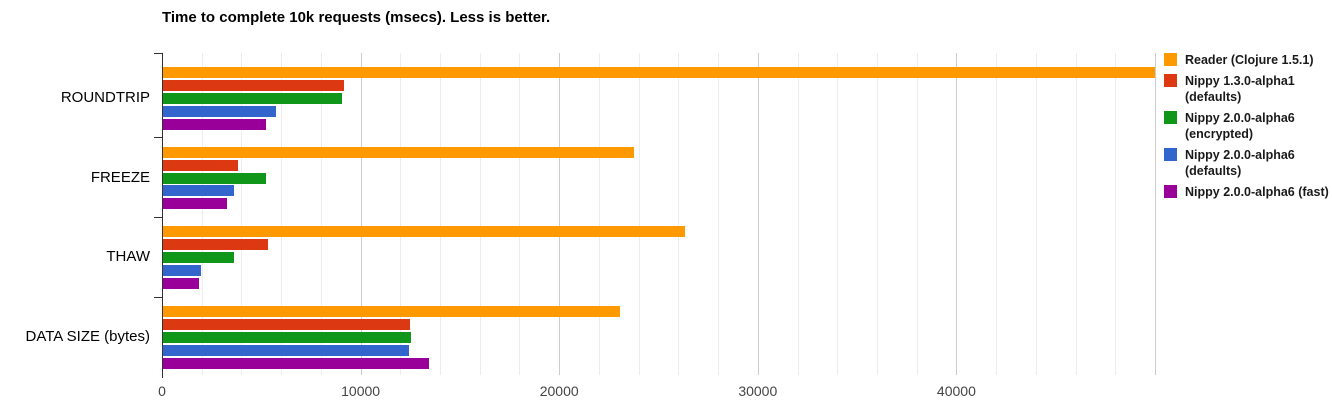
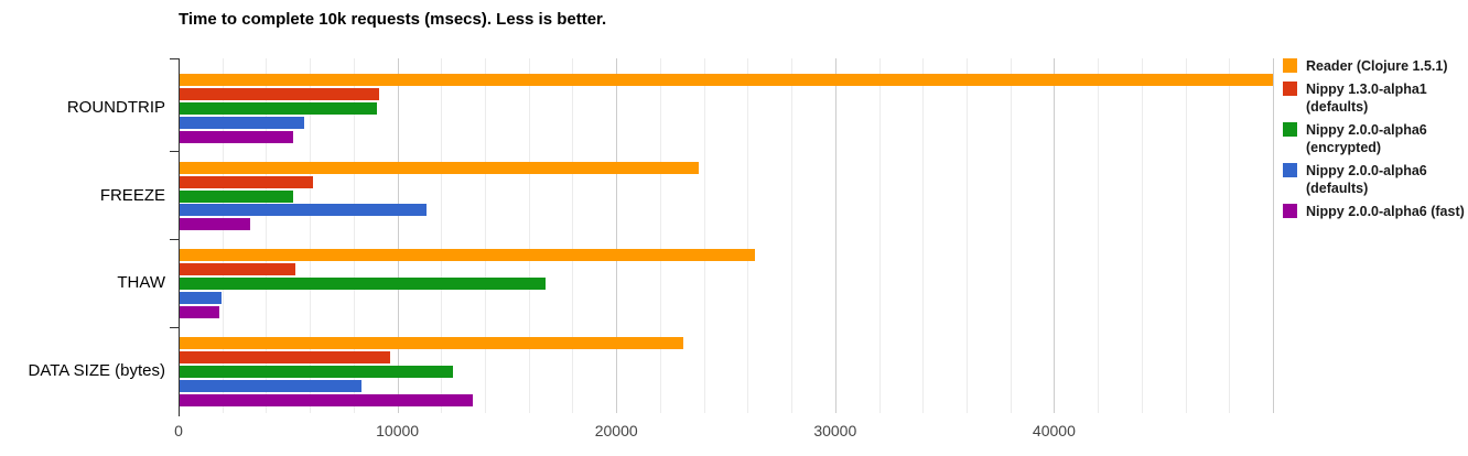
Nippy 1.3.0-alpha1 (defaults)/FREEZE: 3800 -> 6100
Nippy 2.0.0-alpha6 (defaults)/FREEZE: 3600 -> 11300
Nippy 2.0.0-alpha6 (encrypted)/THAW: 3600 -> 16700
Nippy 1.3.0-alpha1 (defaults)/DATA SIZE (bytes): 12500 -> 9600
Nippy 2.0.0-alpha6 (defaults)/DATA SIZE (bytes): 12400 -> 8300
